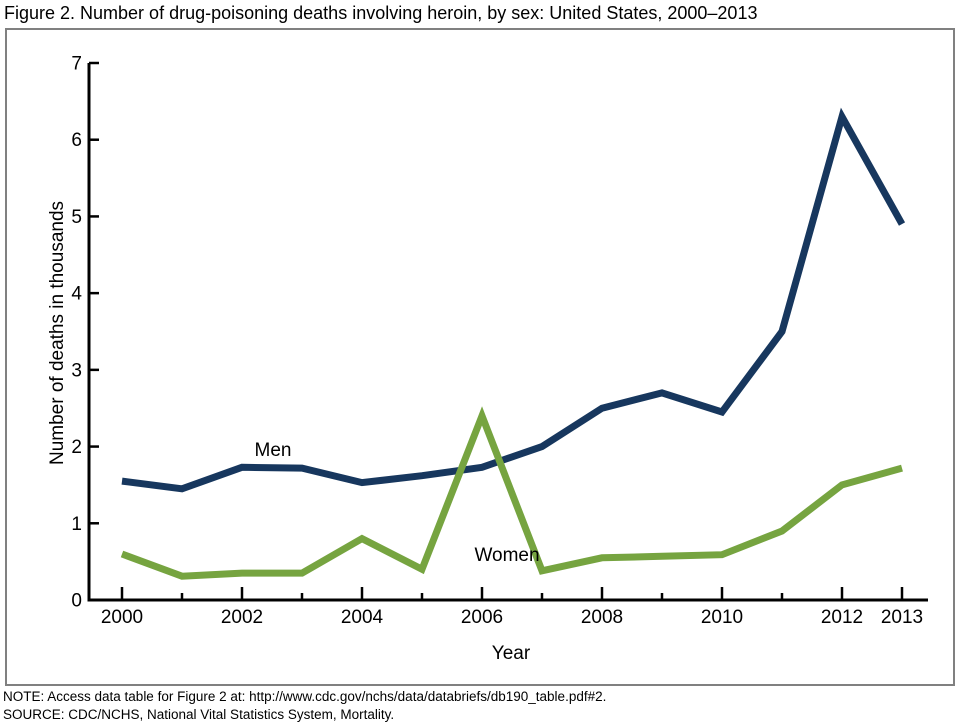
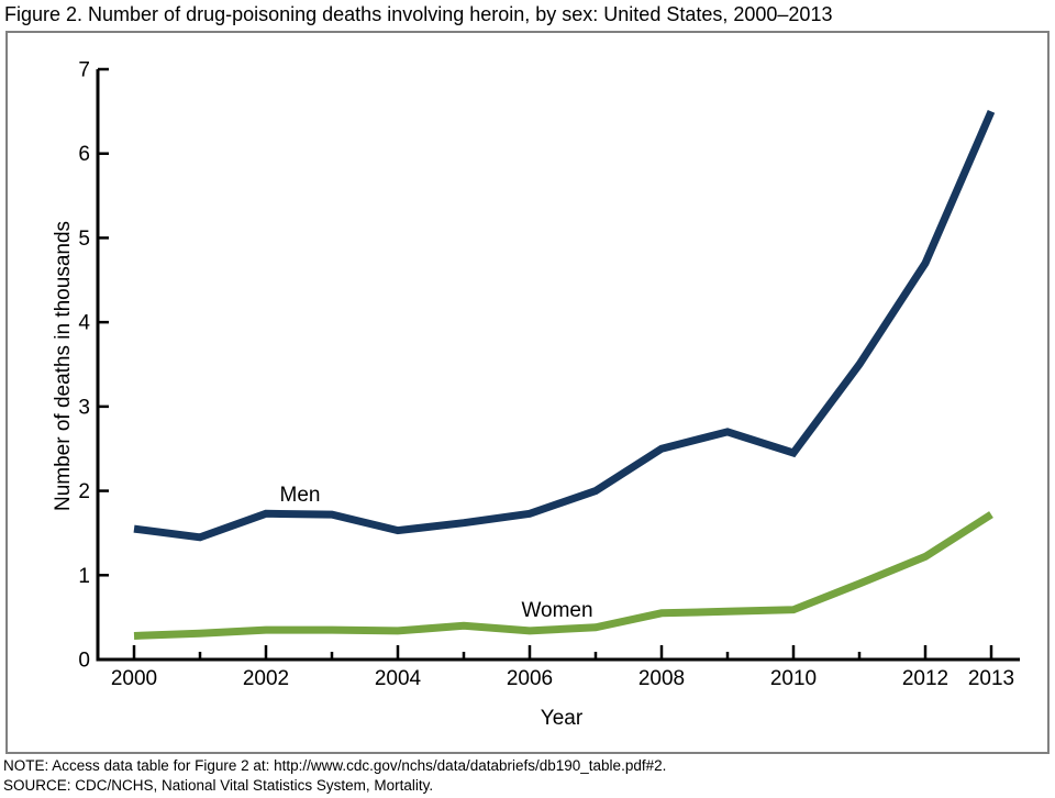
Women/2000: 0.6 -> 0.3
Women/2004: 0.8 -> 0.3
Women/2006: 2.4 -> 0.3
Men/2012: 6.3 -> 4.7
Women/2012: 1.5 -> 1.2
Men/2013: 4.9 -> 6.5
